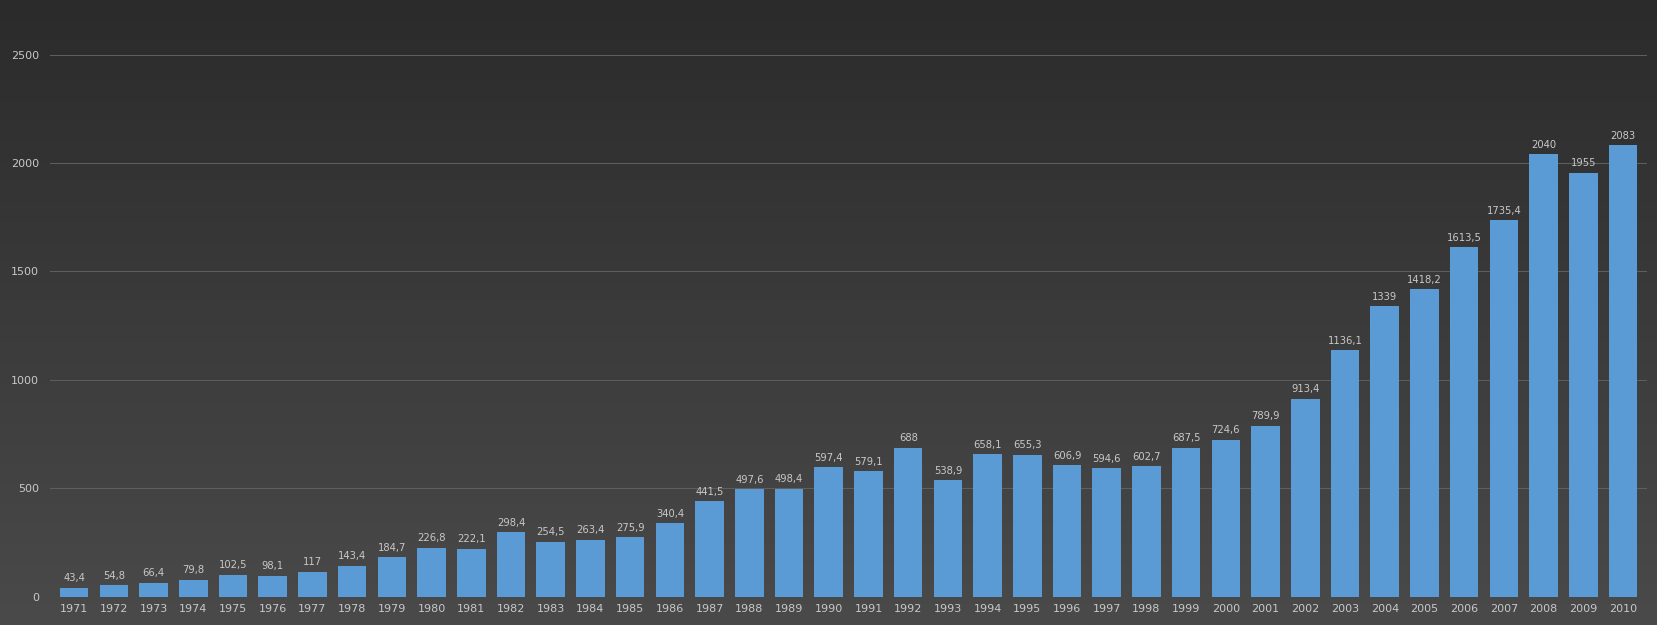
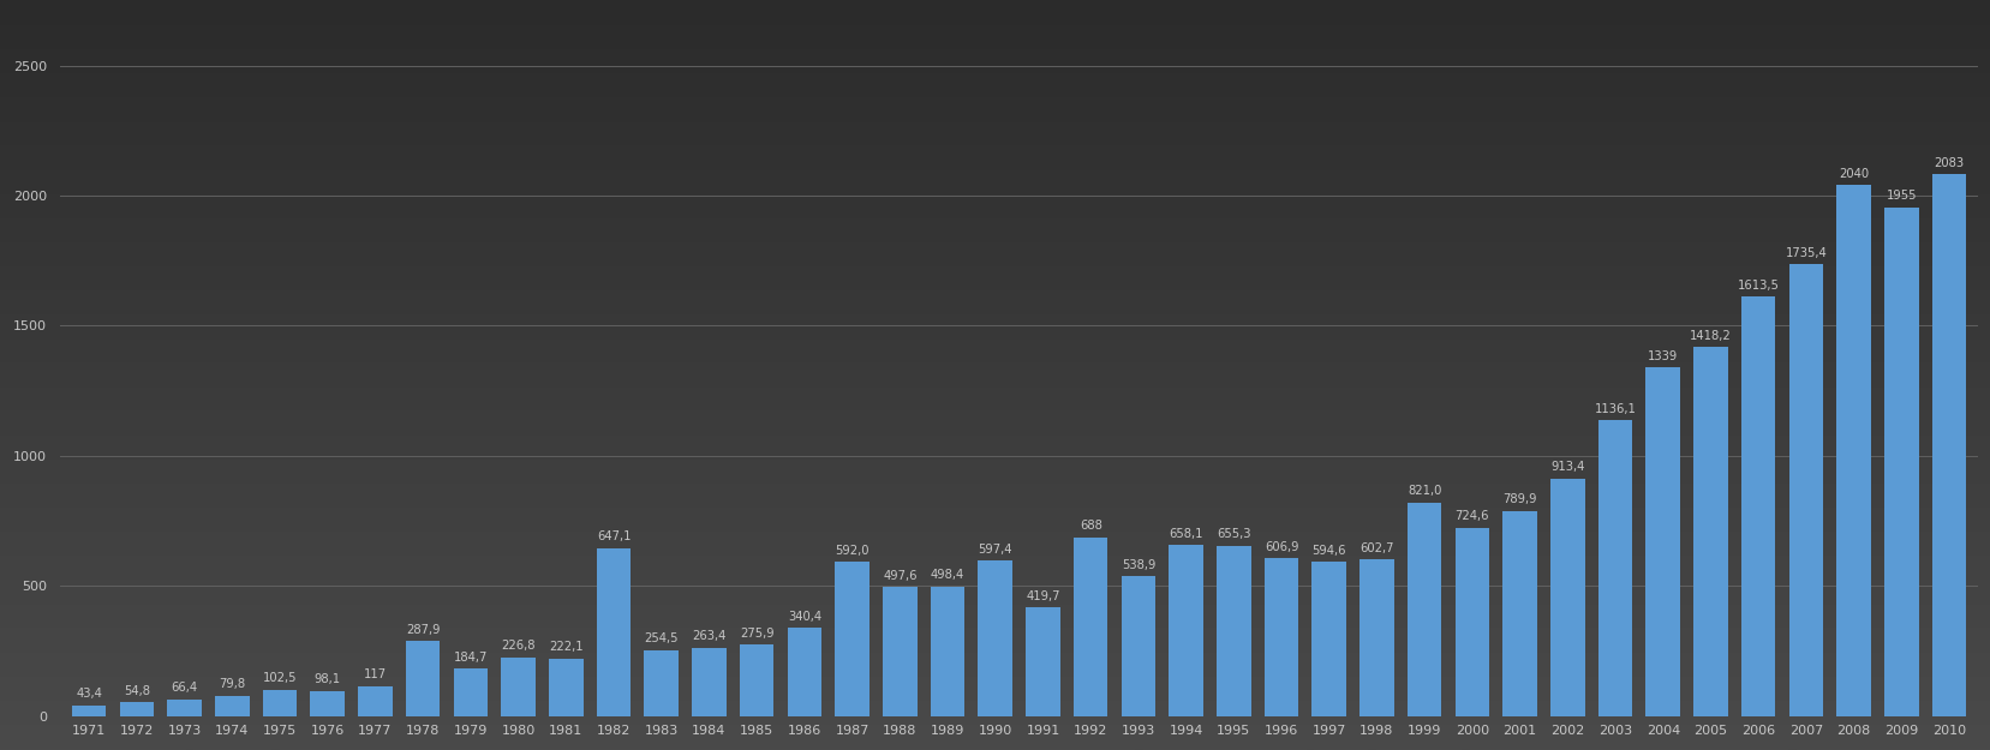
1978: 143,4 -> 287,9
1982: 298,4 -> 647,1
1987: 441,5 -> 592,0
1991: 579,1 -> 419,7
1999: 687,5 -> 821,0
